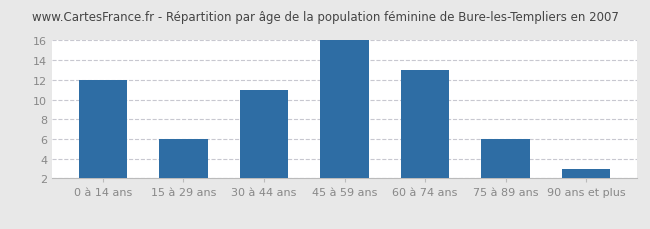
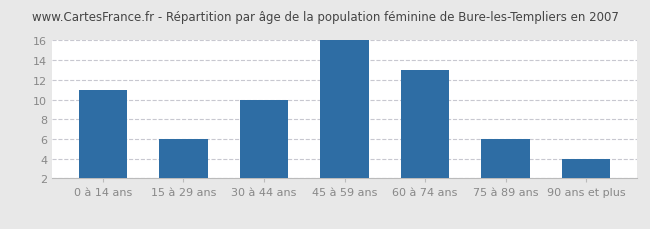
0 à 14 ans: 12 -> 11
30 à 44 ans: 11 -> 10
90 ans et plus: 3 -> 4
